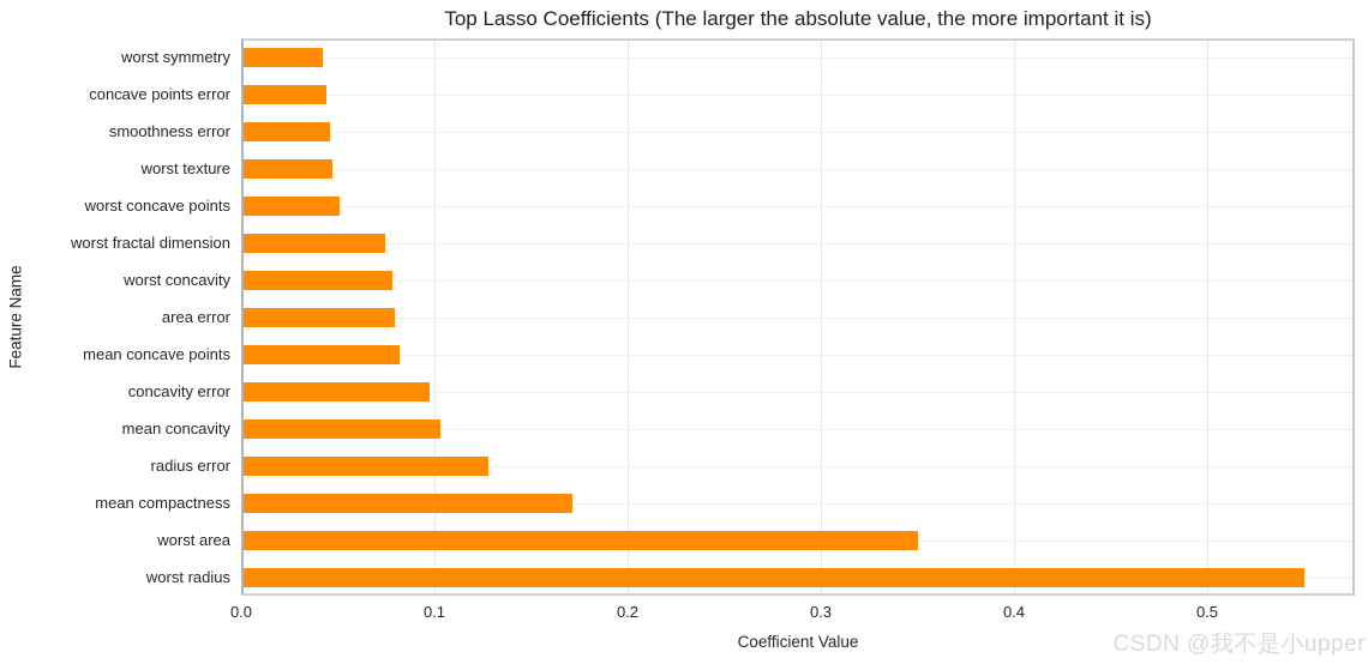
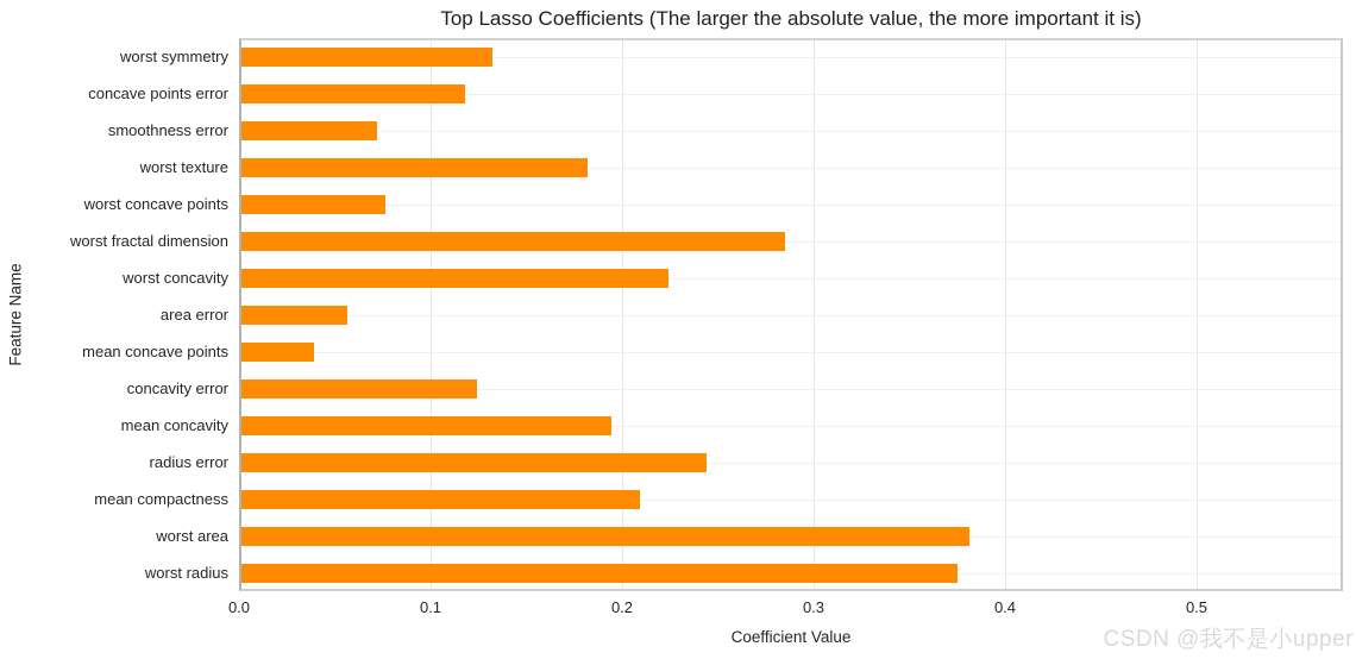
worst symmetry: 0.041 -> 0.131
concave points error: 0.043 -> 0.117
smoothness error: 0.045 -> 0.071
worst texture: 0.046 -> 0.181
worst concave points: 0.050 -> 0.075
worst fractal dimension: 0.073 -> 0.284
worst concavity: 0.077 -> 0.223
area error: 0.078 -> 0.055
mean concave points: 0.081 -> 0.038
concavity error: 0.096 -> 0.123
mean concavity: 0.102 -> 0.193
radius error: 0.127 -> 0.243
mean compactness: 0.170 -> 0.208
worst area: 0.349 -> 0.380
worst radius: 0.549 -> 0.374
